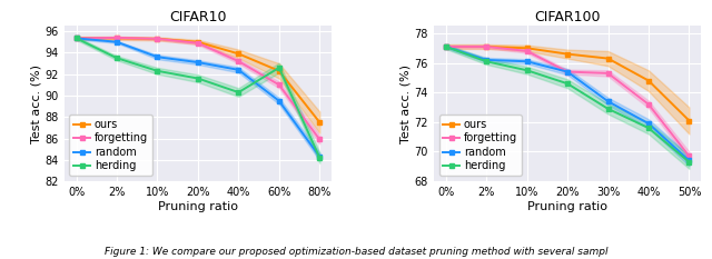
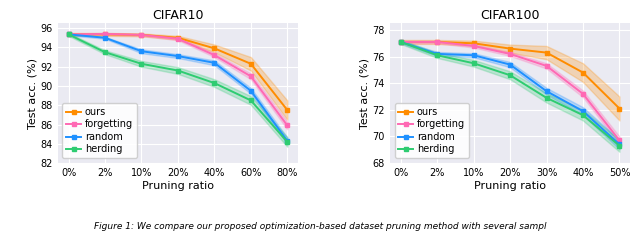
CIFAR10/herding/60%: 92.6 -> 88.5
CIFAR100/forgetting/20%: 75.4 -> 76.2
